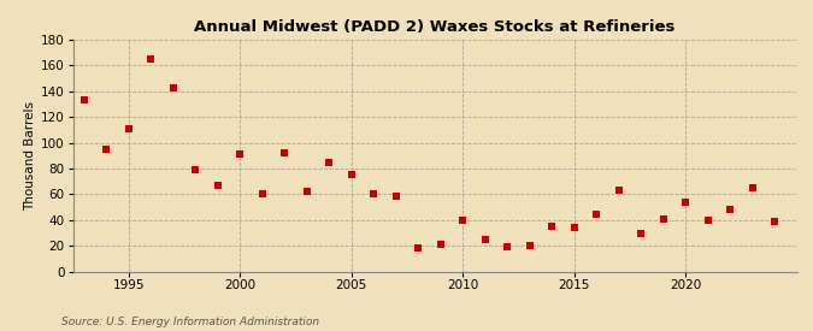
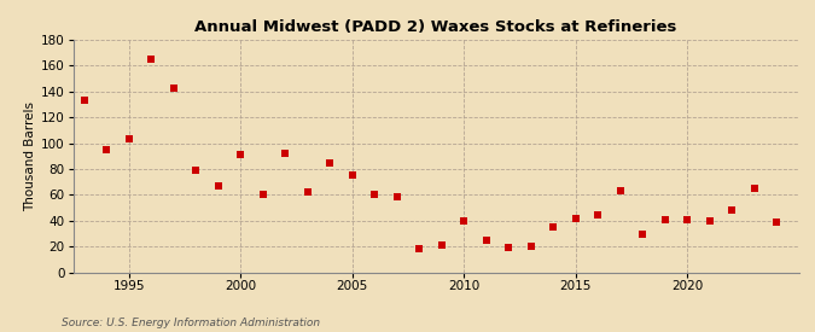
1995: 111 -> 103
2015: 34 -> 42
2020: 54 -> 41
